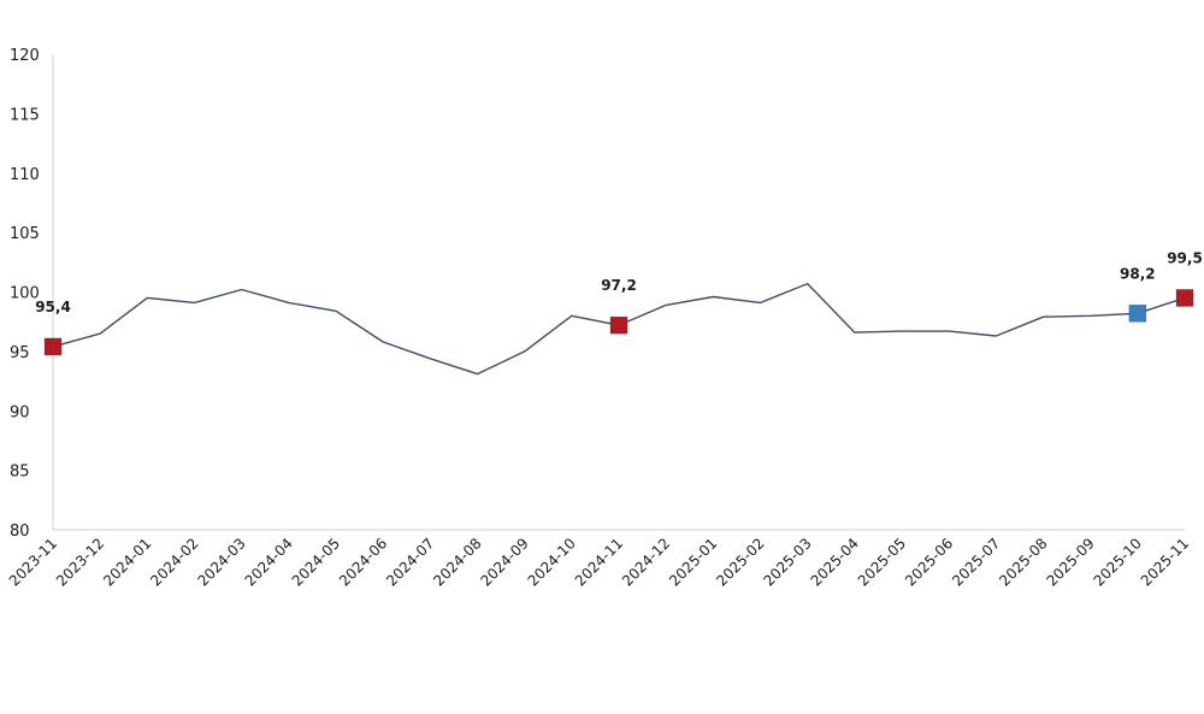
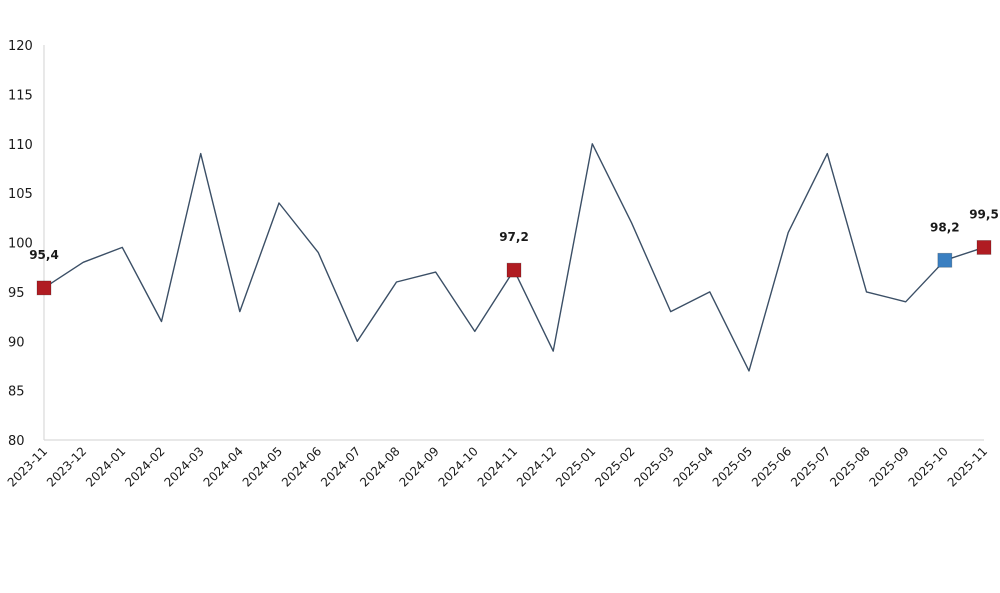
2023-12: 96 -> 98
2024-02: 99 -> 92
2024-03: 100 -> 109
2024-04: 99 -> 93
2024-05: 98 -> 104
2024-06: 96 -> 99
2024-07: 94 -> 90
2024-08: 93 -> 96
2024-09: 95 -> 97
2024-10: 98 -> 91
2024-12: 99 -> 89
2025-01: 100 -> 110
2025-02: 99 -> 102
2025-03: 101 -> 93
2025-04: 97 -> 95
2025-05: 97 -> 87
2025-06: 97 -> 101
2025-07: 96 -> 109
2025-08: 98 -> 95
2025-09: 98 -> 94
